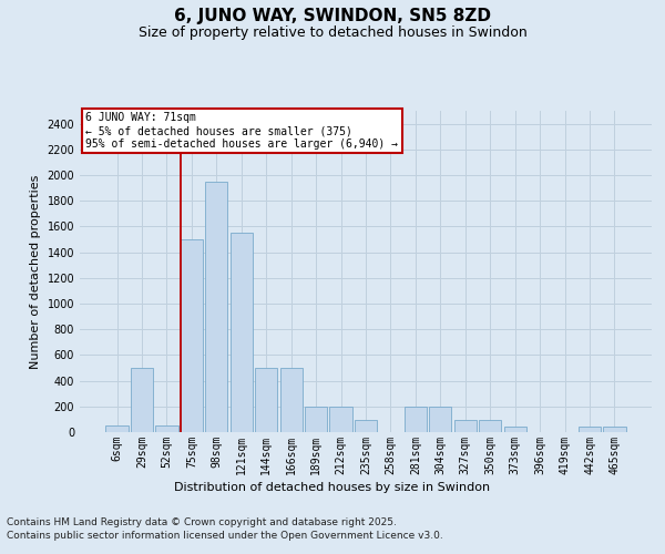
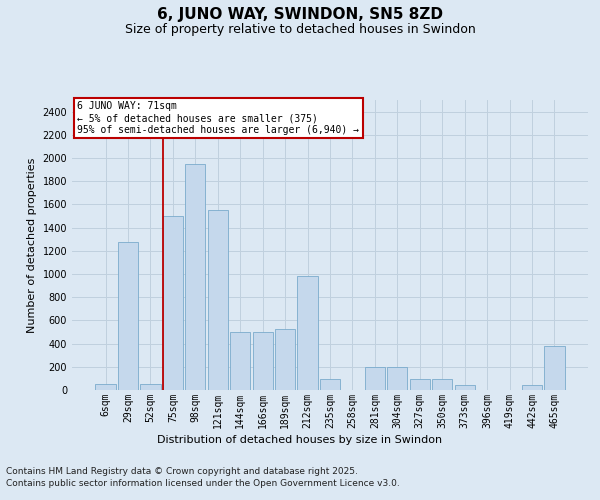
29sqm: 500 -> 1280
189sqm: 200 -> 530
212sqm: 200 -> 980
465sqm: 40 -> 380
